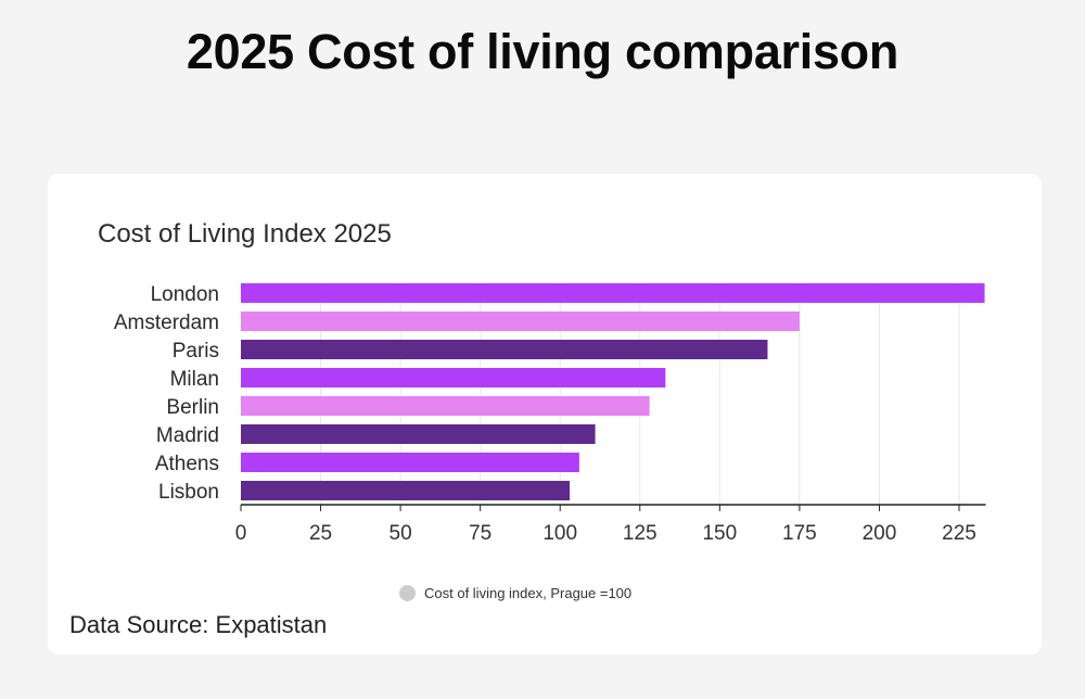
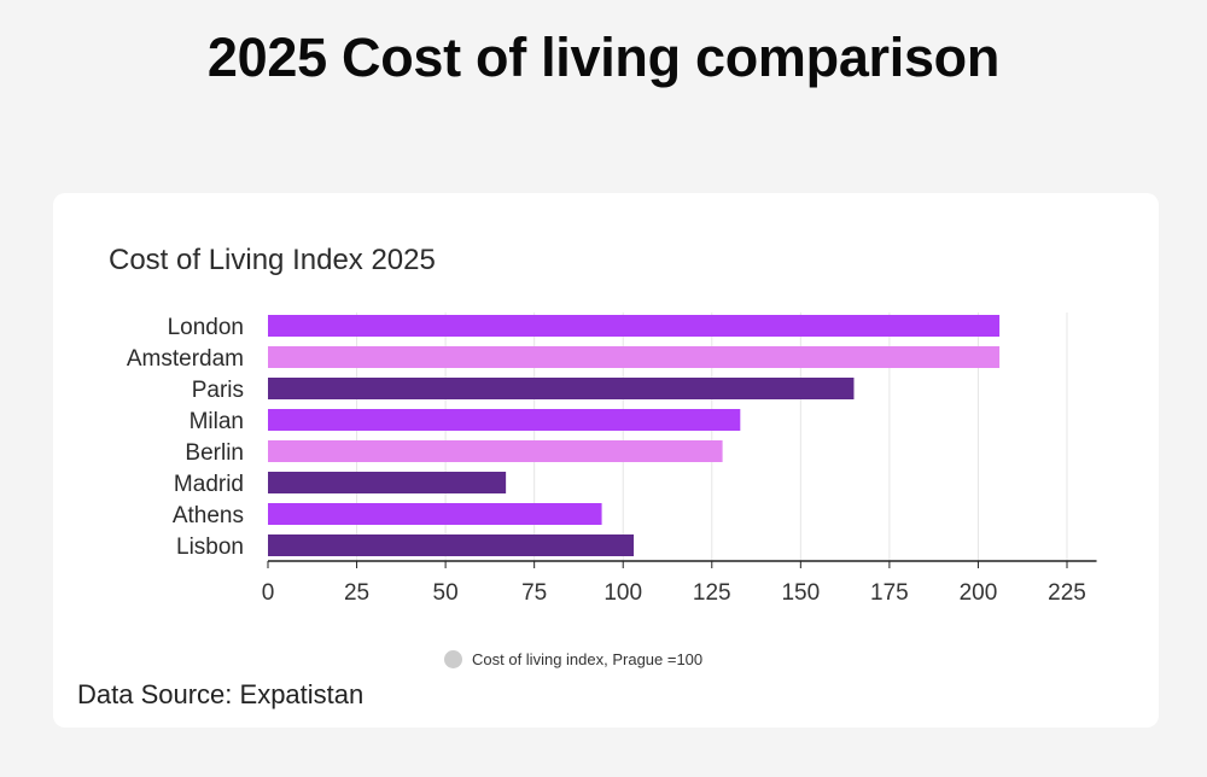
London: 233 -> 206
Amsterdam: 175 -> 206
Madrid: 111 -> 67
Athens: 106 -> 94
